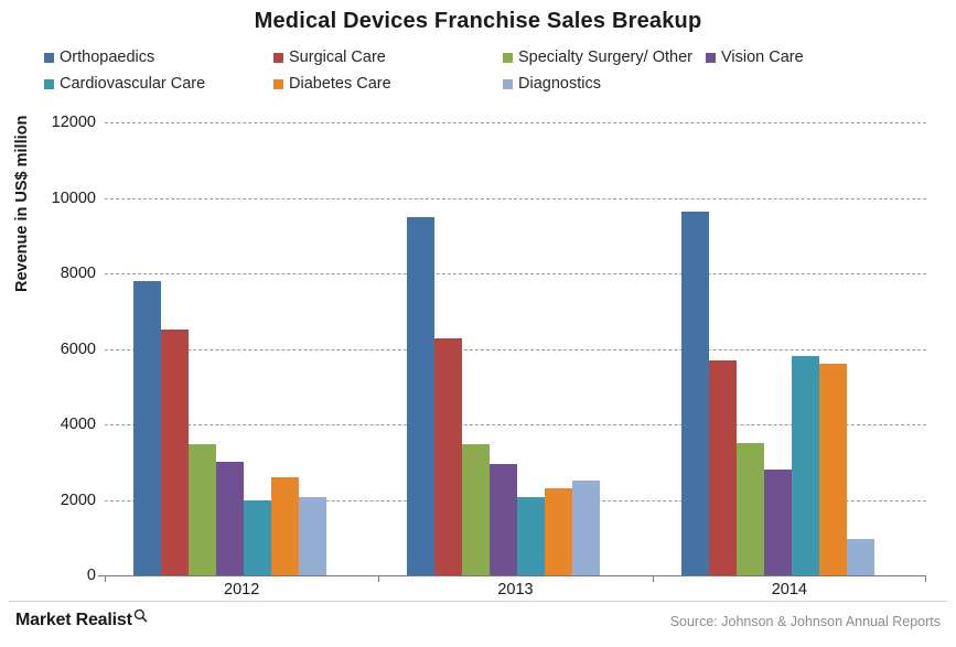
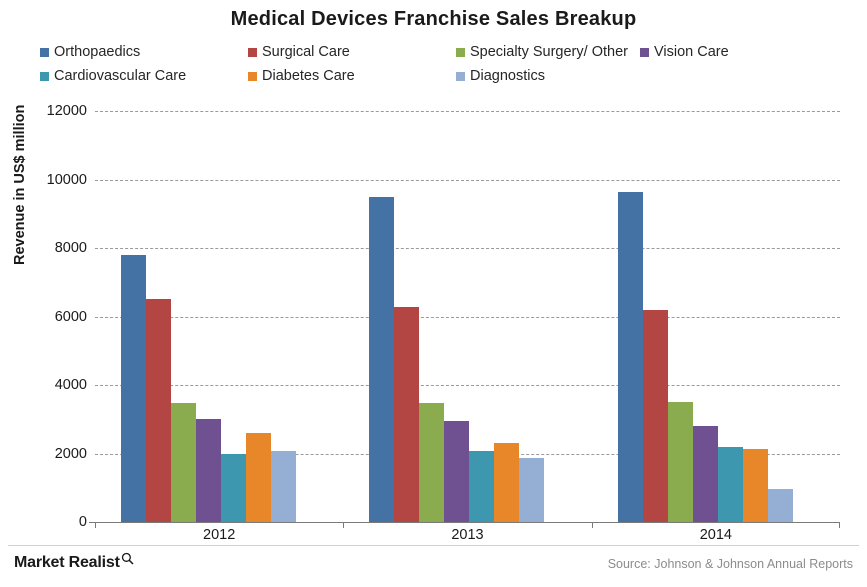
Diagnostics/2013: 2500 -> 1900
Surgical Care/2014: 5700 -> 6200
Cardiovascular Care/2014: 5800 -> 2200
Diabetes Care/2014: 5600 -> 2100
